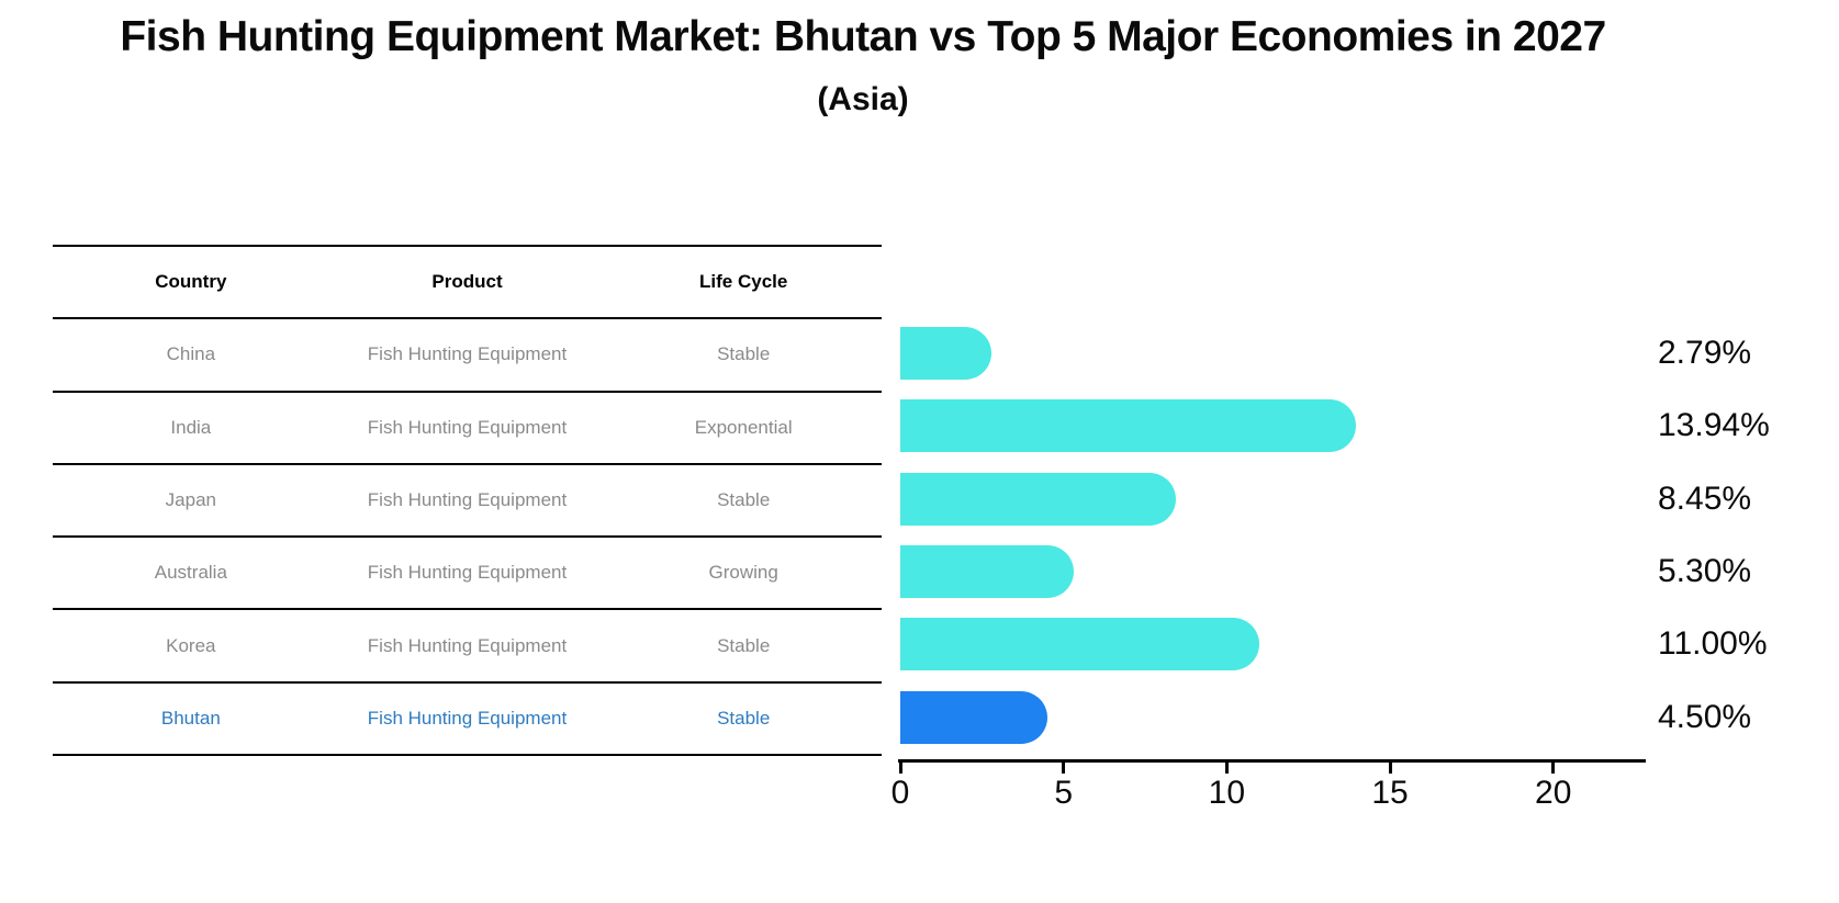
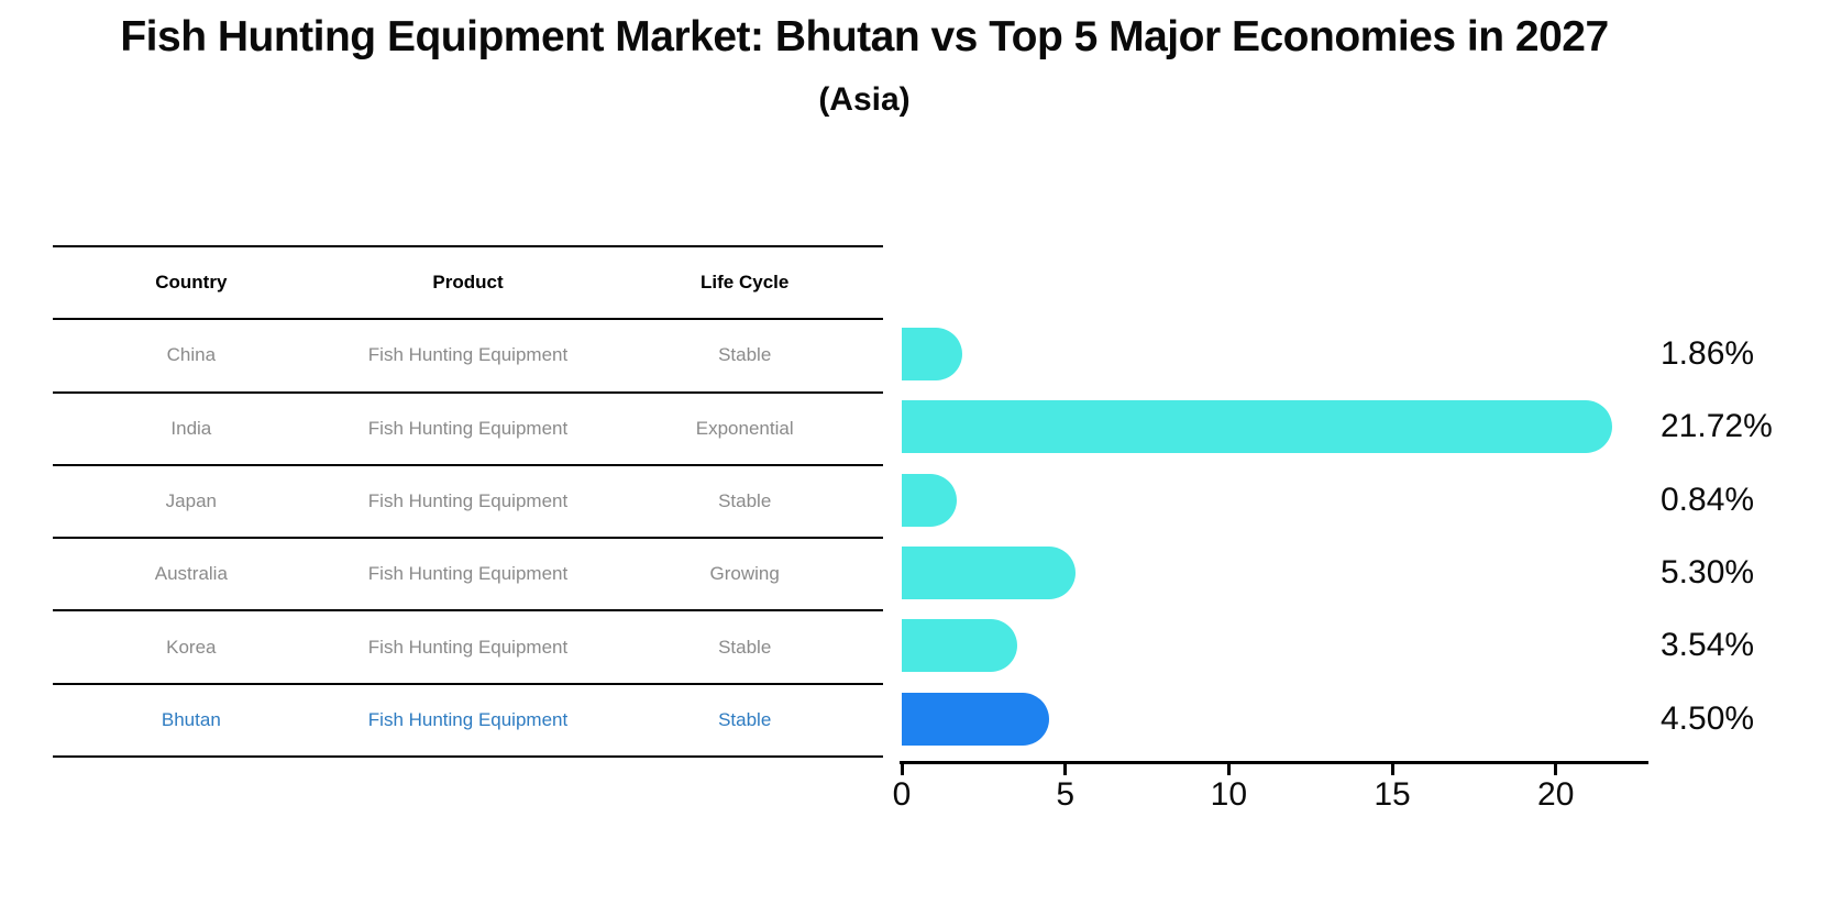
China: 2.79% -> 1.86%
India: 13.94% -> 21.72%
Japan: 8.45% -> 0.84%
Korea: 11.00% -> 3.54%
